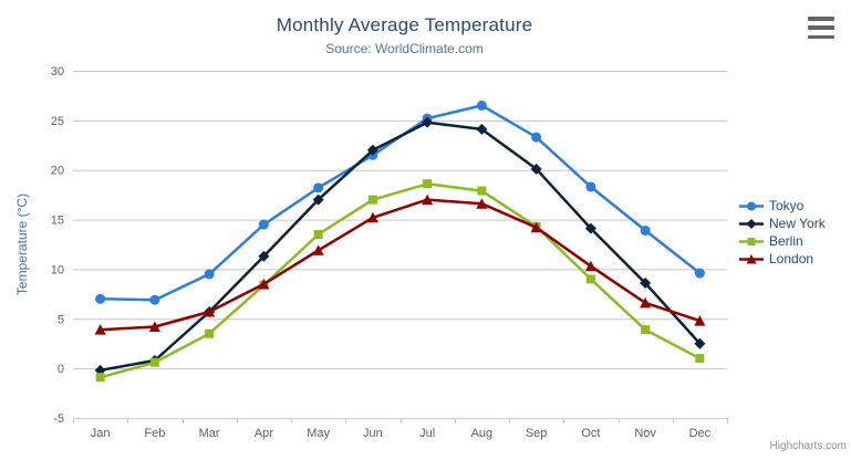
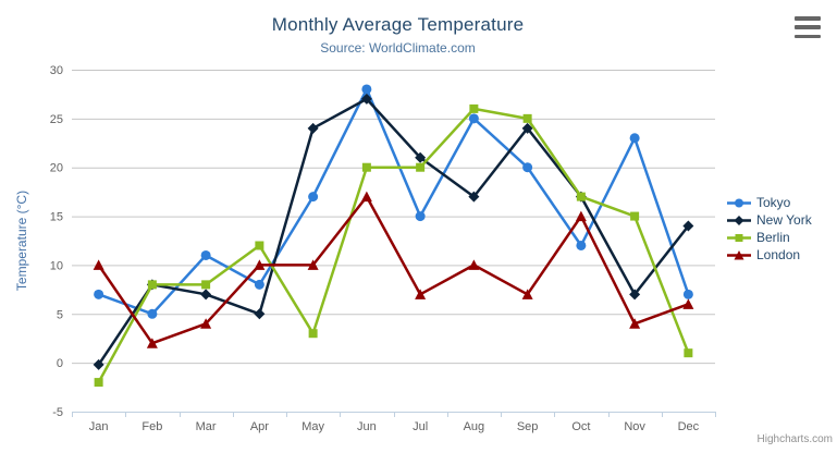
Berlin/Jan: -1 -> -2
London/Jan: 4 -> 10
Tokyo/Feb: 7 -> 5
New York/Feb: 1 -> 8
Berlin/Feb: 1 -> 8
London/Feb: 4 -> 2
Tokyo/Mar: 10 -> 11
New York/Mar: 6 -> 7
Berlin/Mar: 4 -> 8
London/Mar: 6 -> 4
Tokyo/Apr: 14 -> 8
New York/Apr: 11 -> 5
Berlin/Apr: 8 -> 12
London/Apr: 8 -> 10
Tokyo/May: 18 -> 17
New York/May: 17 -> 24
Berlin/May: 14 -> 3
London/May: 12 -> 10
Tokyo/Jun: 22 -> 28
New York/Jun: 22 -> 27
Berlin/Jun: 17 -> 20
London/Jun: 15 -> 17
Tokyo/Jul: 25 -> 15
New York/Jul: 25 -> 21
Berlin/Jul: 19 -> 20
London/Jul: 17 -> 7
Tokyo/Aug: 26 -> 25
New York/Aug: 24 -> 17
Berlin/Aug: 18 -> 26
London/Aug: 17 -> 10
Tokyo/Sep: 23 -> 20
New York/Sep: 20 -> 24
Berlin/Sep: 14 -> 25
London/Sep: 14 -> 7
Tokyo/Oct: 18 -> 12
New York/Oct: 14 -> 17
Berlin/Oct: 9 -> 17
London/Oct: 10 -> 15
Tokyo/Nov: 14 -> 23
New York/Nov: 9 -> 7
Berlin/Nov: 4 -> 15
London/Nov: 7 -> 4
Tokyo/Dec: 10 -> 7
New York/Dec: 2 -> 14
London/Dec: 5 -> 6
